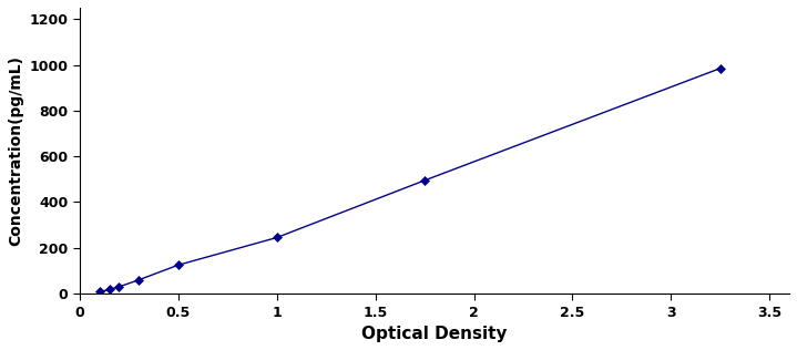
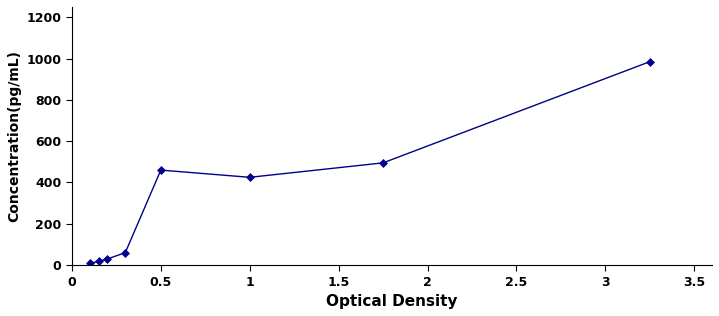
0.5: 125 -> 460
1: 245 -> 425
